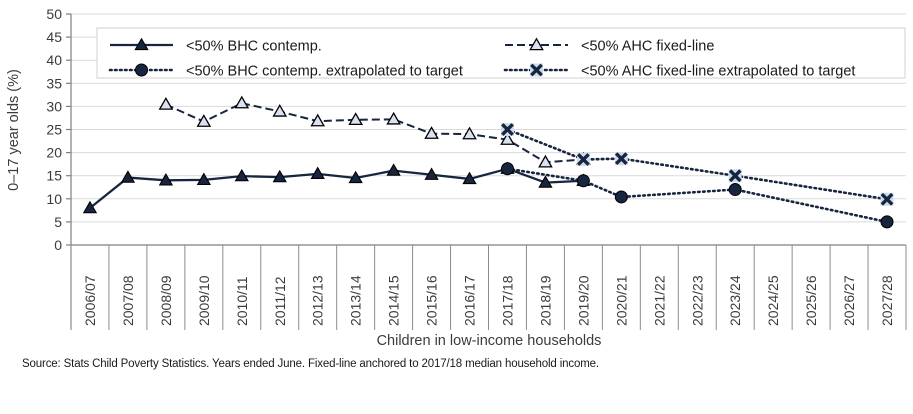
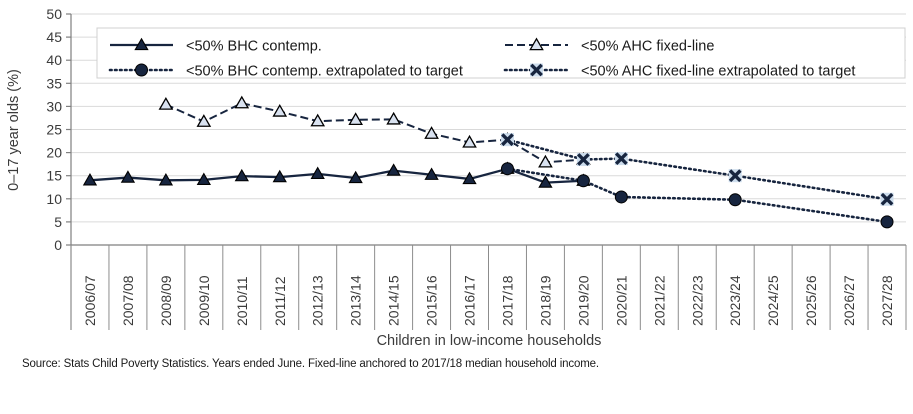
<50% BHC contemp./2006/07: 8 -> 14
<50% AHC fixed-line/2016/17: 24 -> 22
<50% AHC fixed-line extrapolated to target/2017/18: 25 -> 23
<50% BHC contemp. extrapolated to target/2023/24: 12 -> 10
